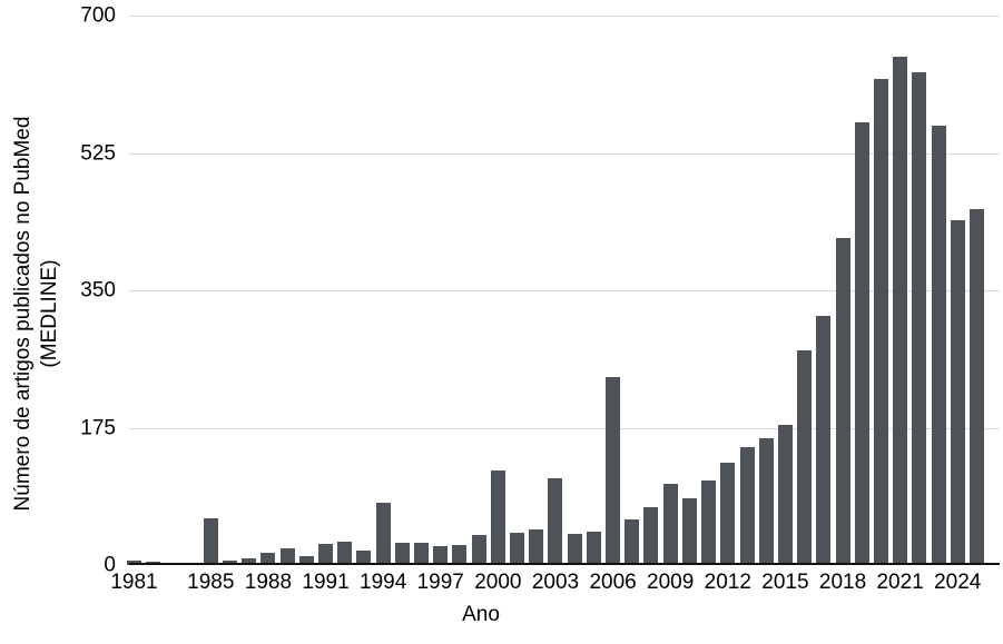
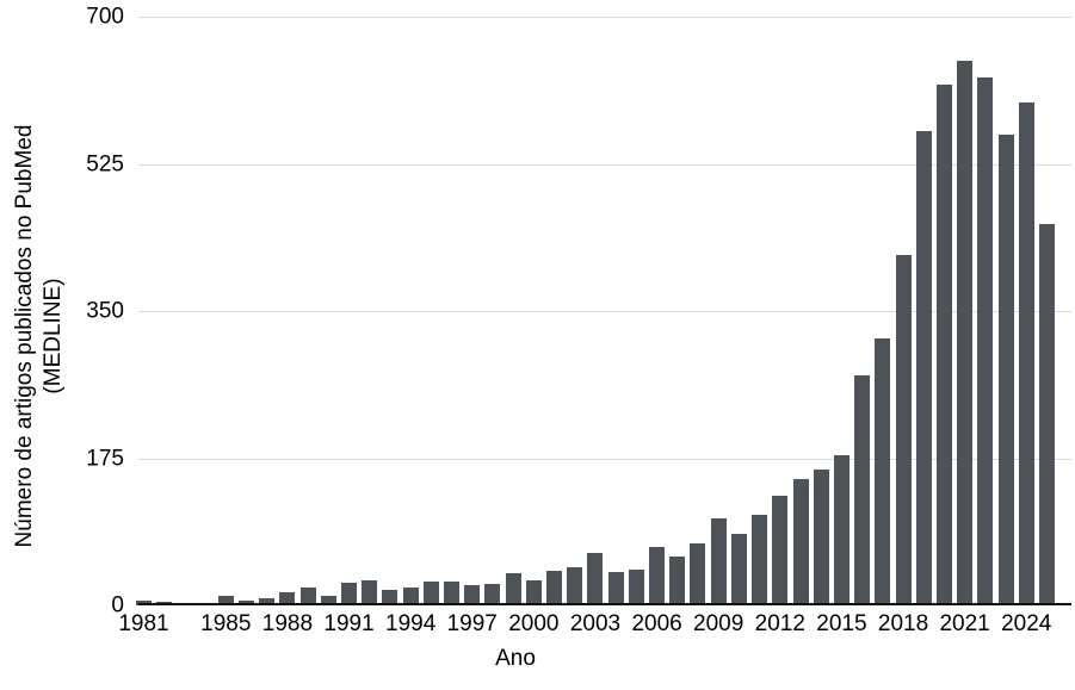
1985: 60 -> 10
1994: 80 -> 20
2000: 120 -> 30
2003: 110 -> 60
2006: 240 -> 70
2024: 440 -> 600
